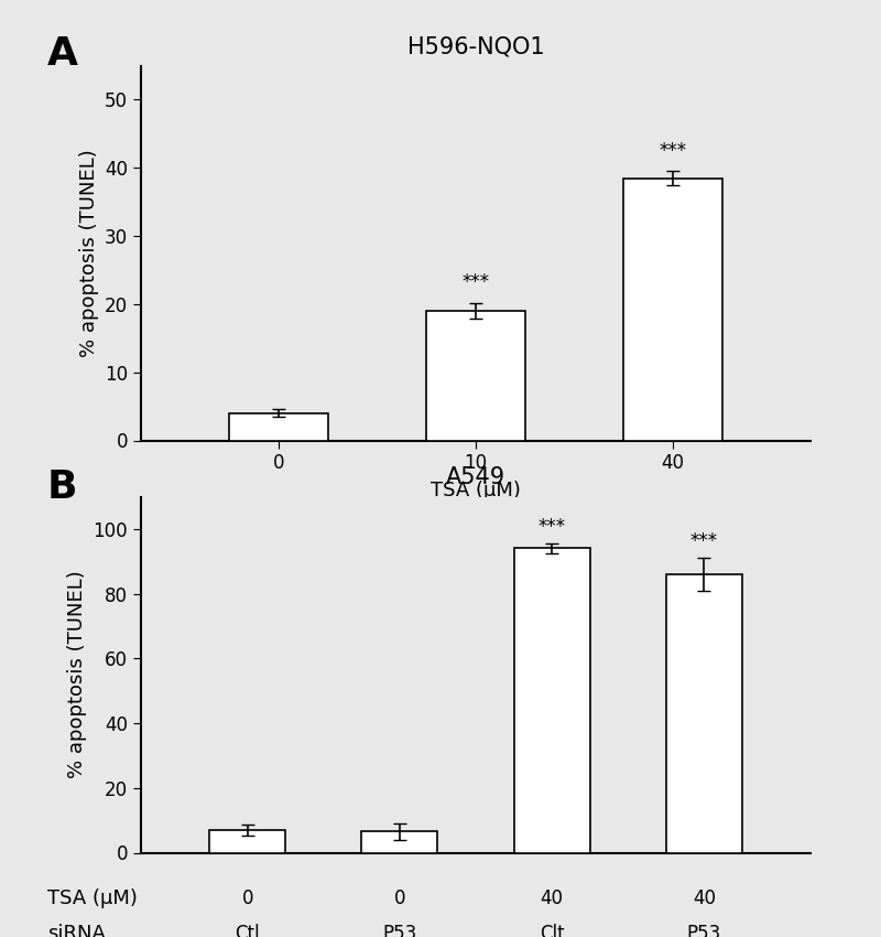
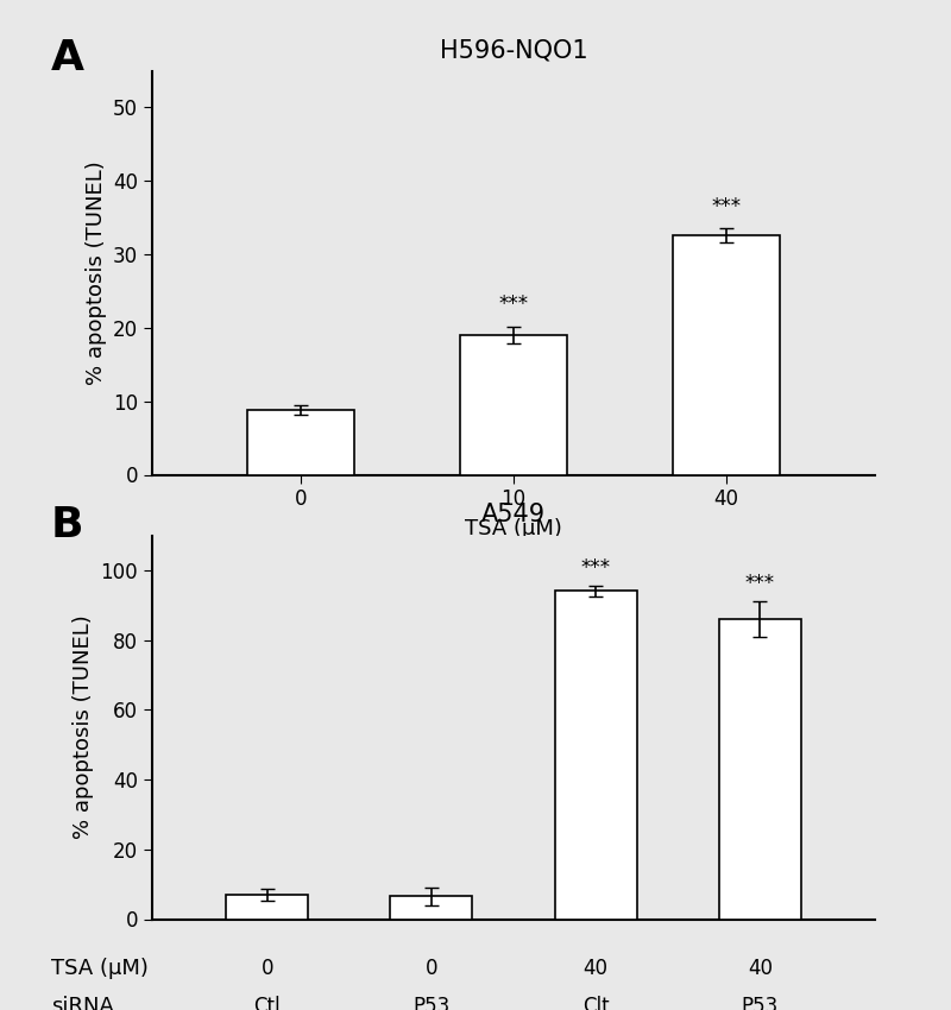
H596-NQO1/0: 4.0 -> 8.8
H596-NQO1/40: 38.5 -> 32.6
